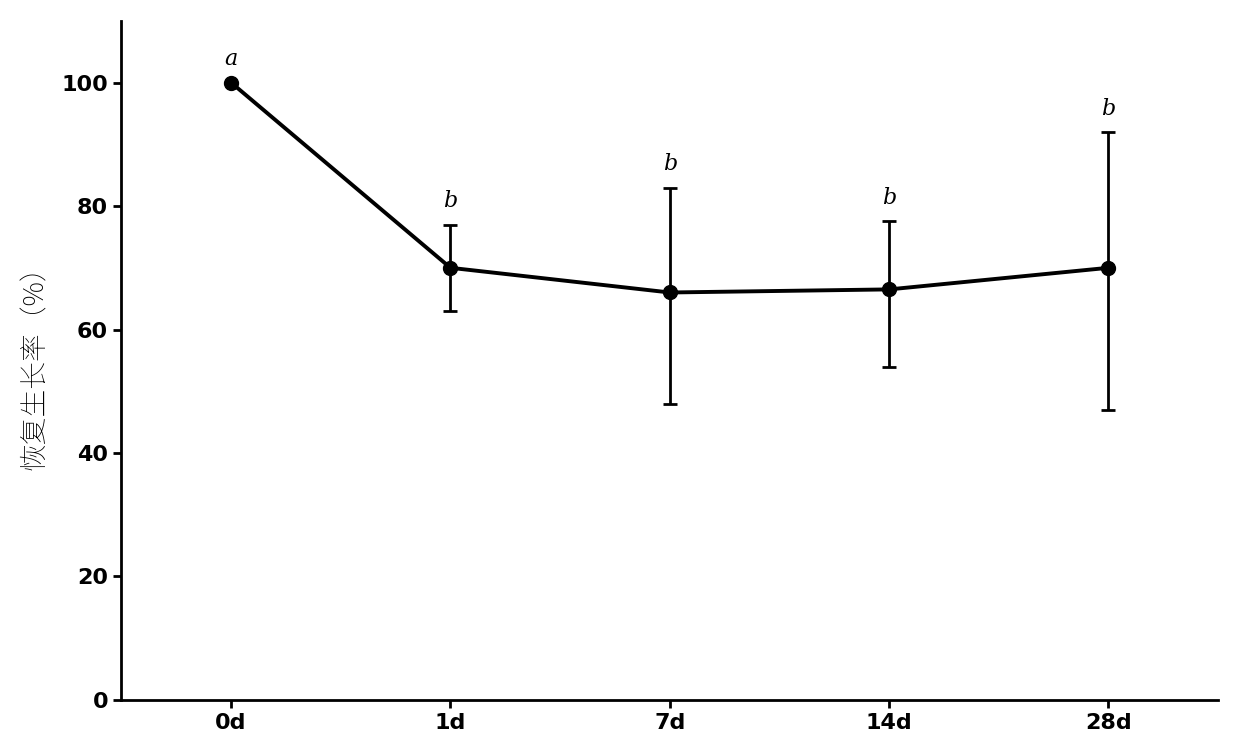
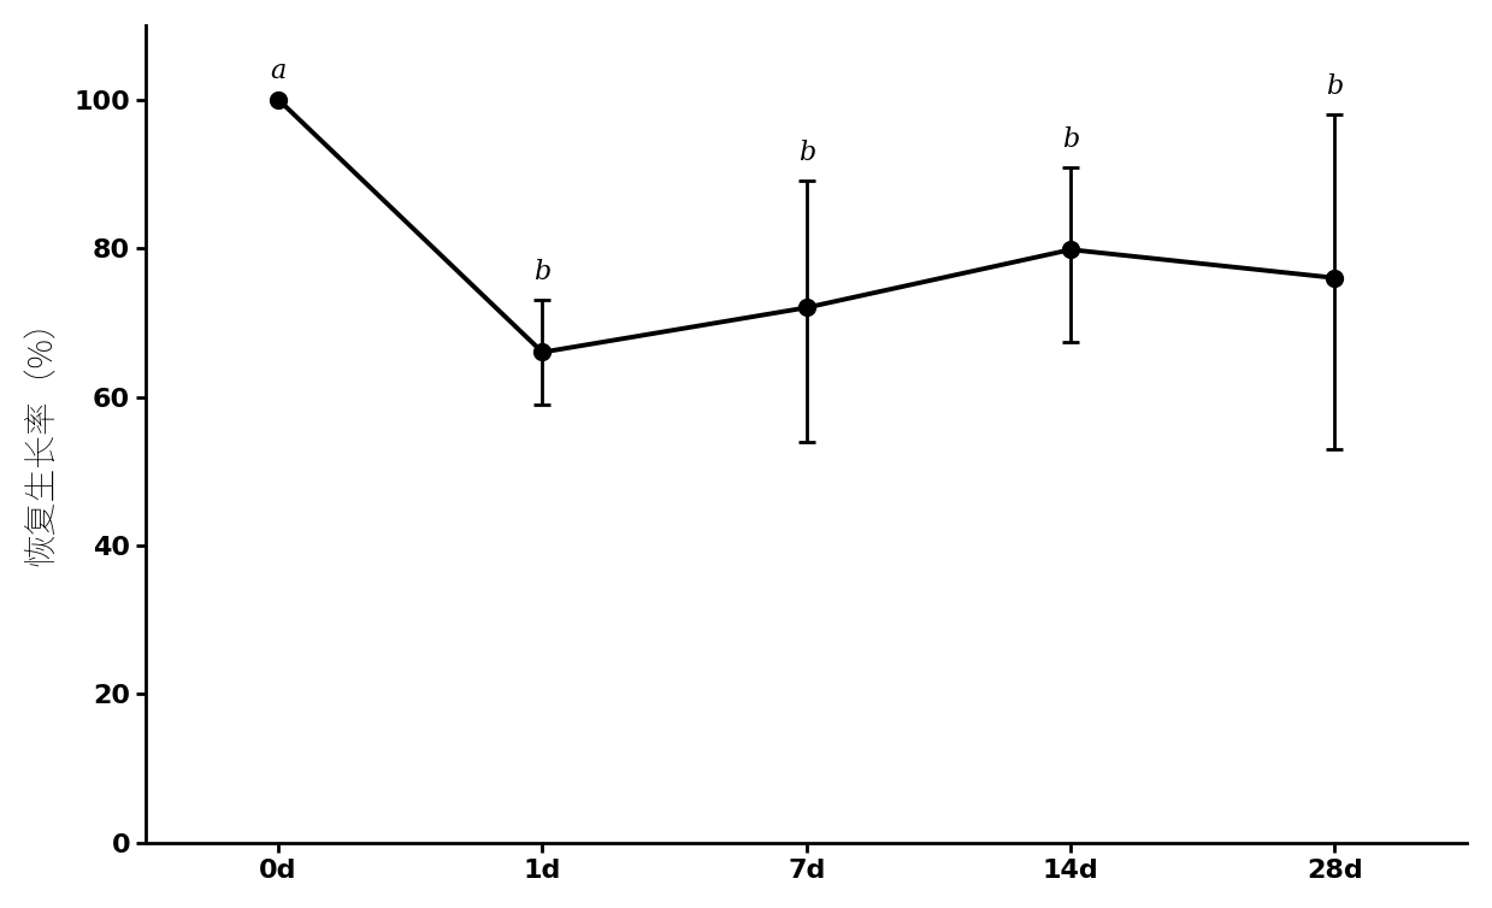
1d: 70.0 -> 66.0
7d: 66.0 -> 72.0
14d: 66.5 -> 79.8
28d: 70.0 -> 76.0
